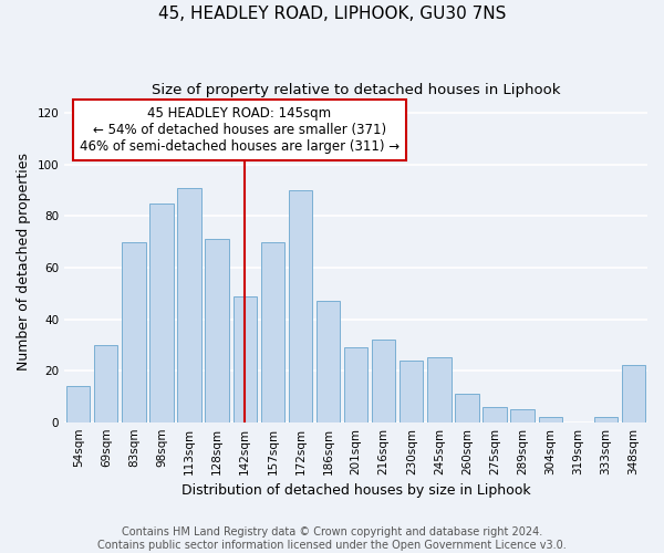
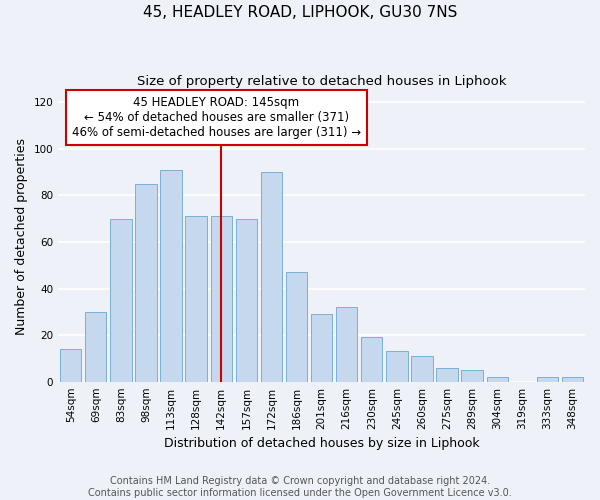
142sqm: 49 -> 71
230sqm: 24 -> 19
245sqm: 25 -> 13
348sqm: 22 -> 2
